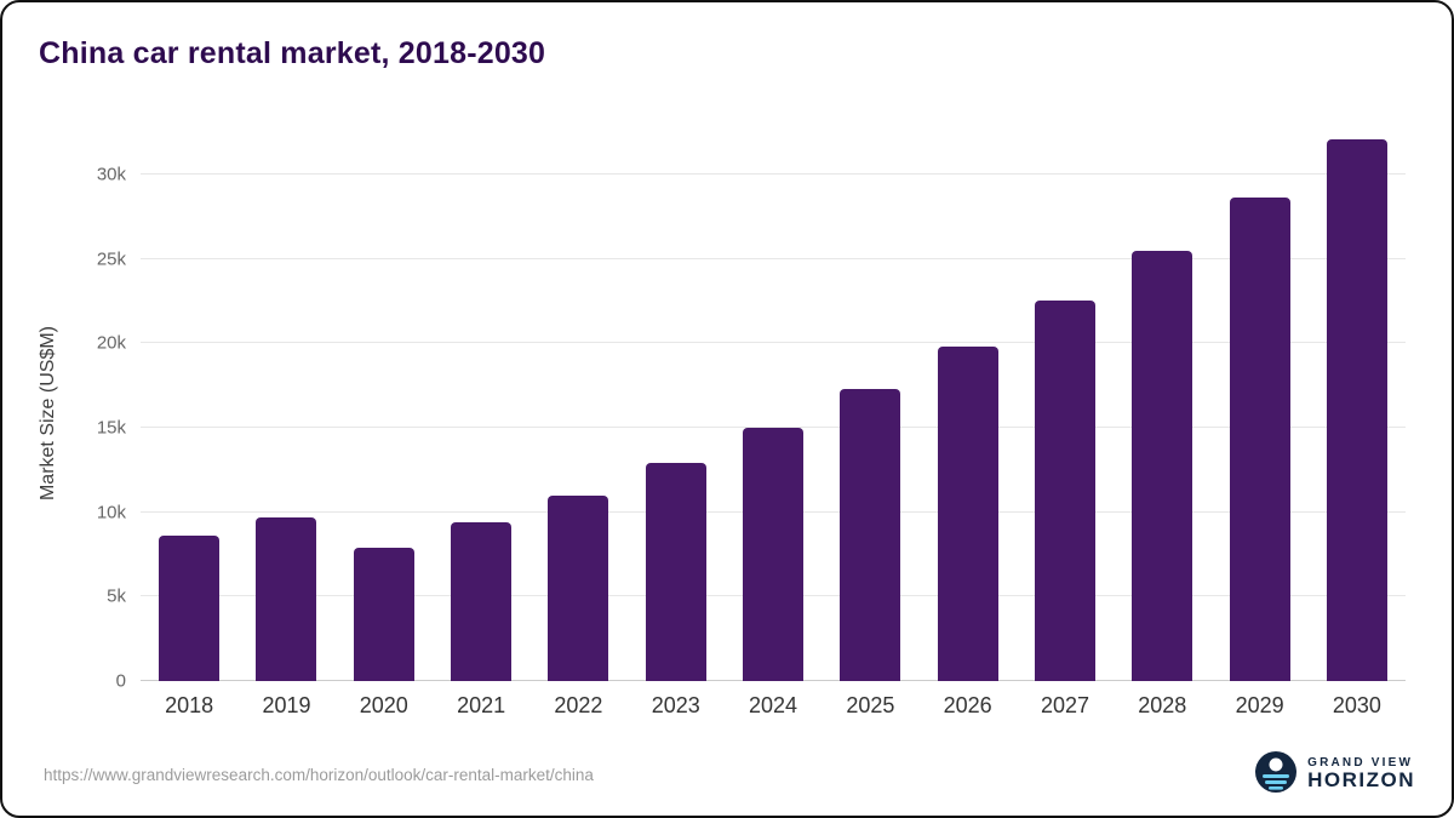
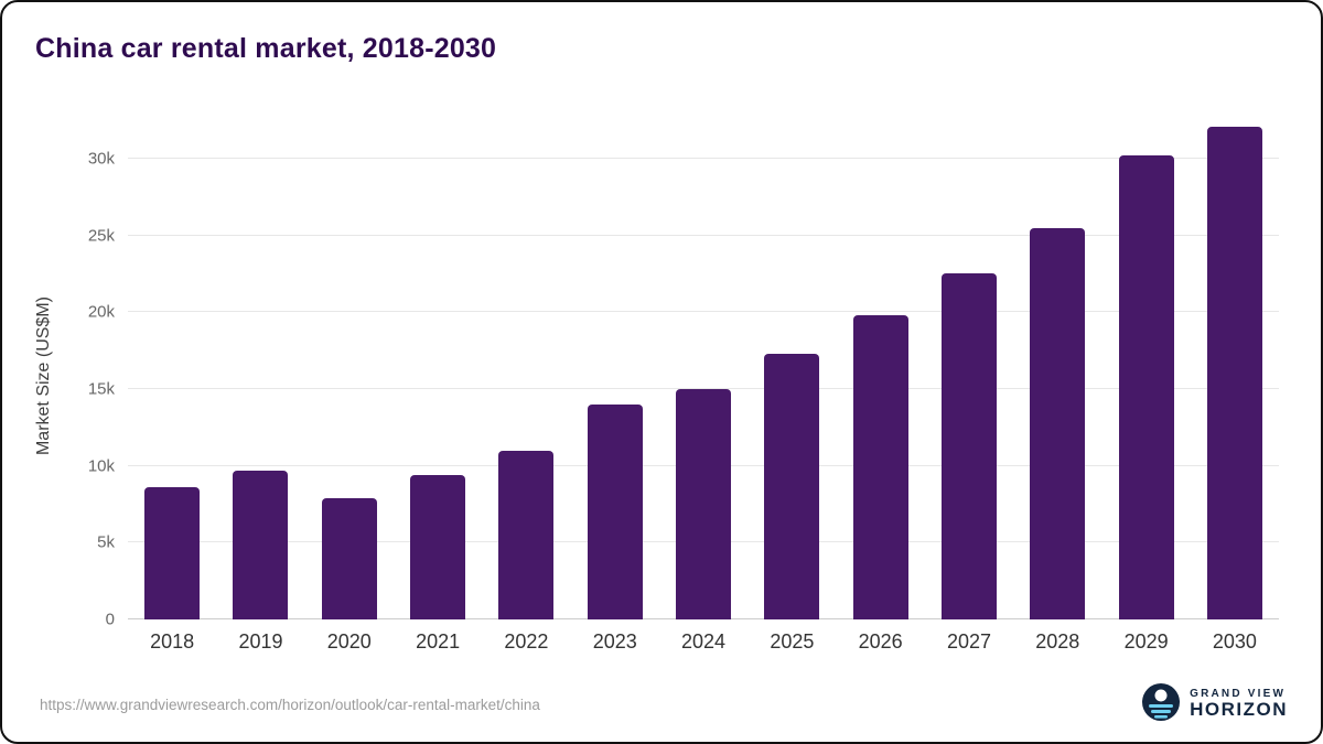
2023: 12.9k -> 14.0k
2029: 28.6k -> 30.2k
